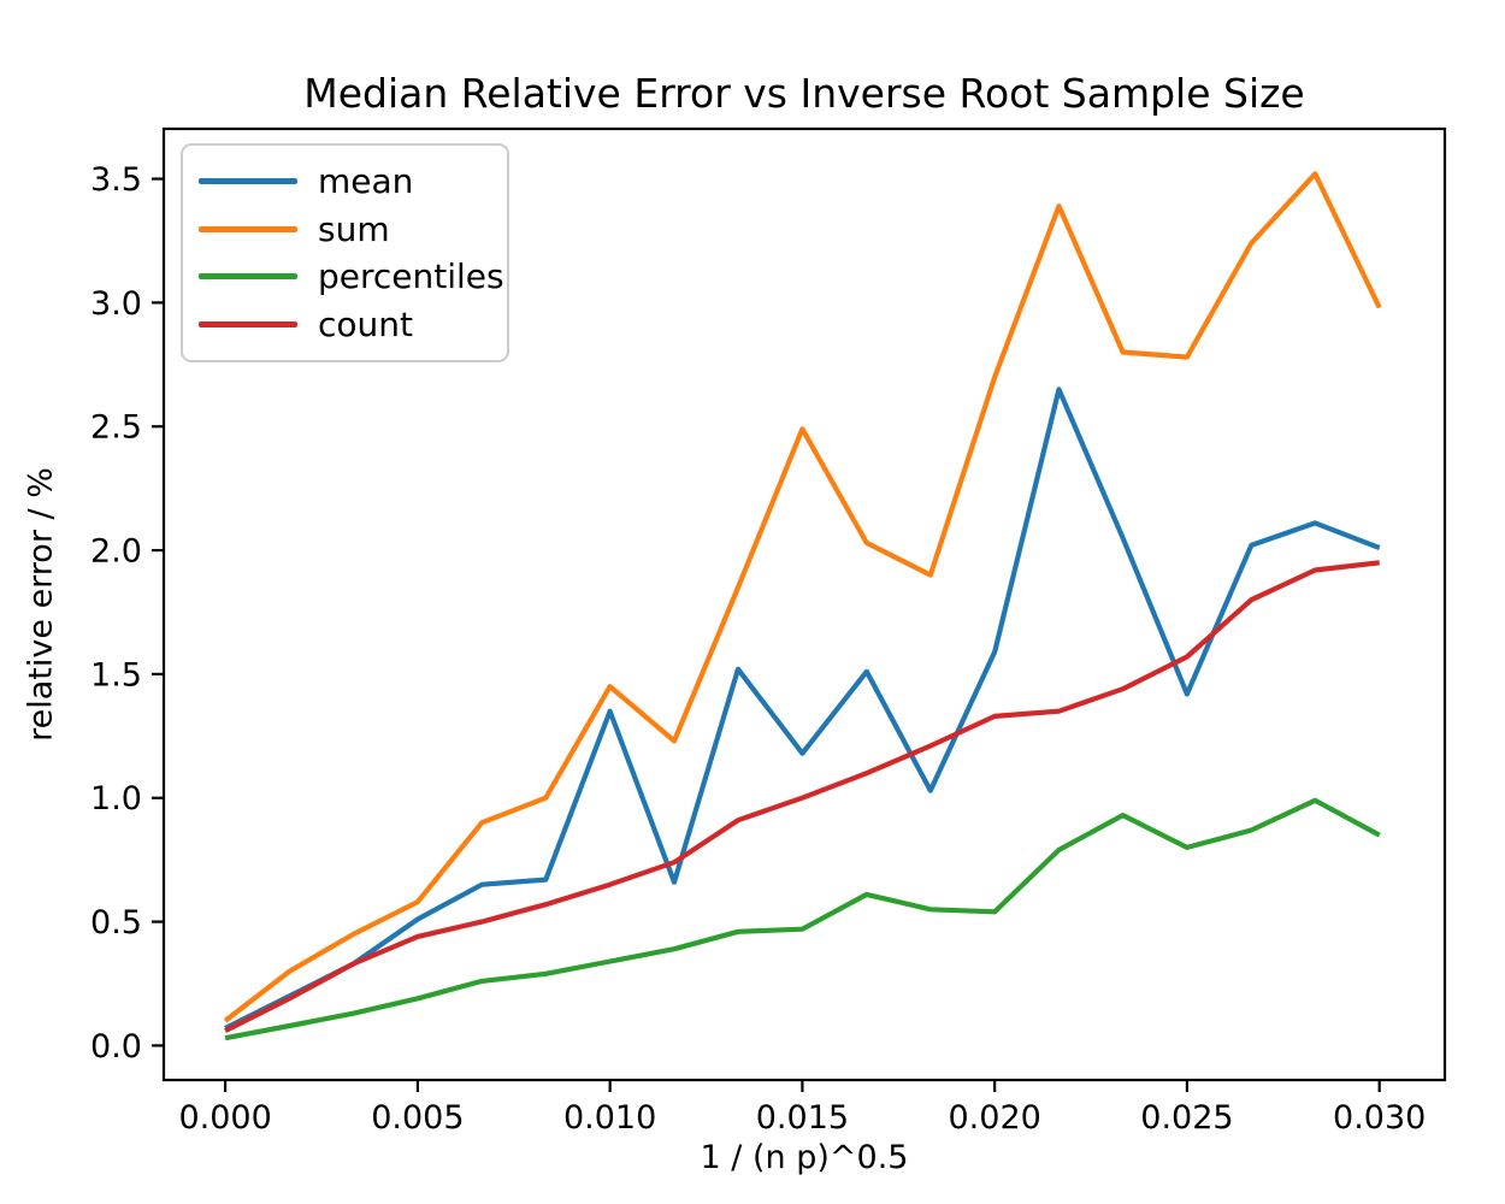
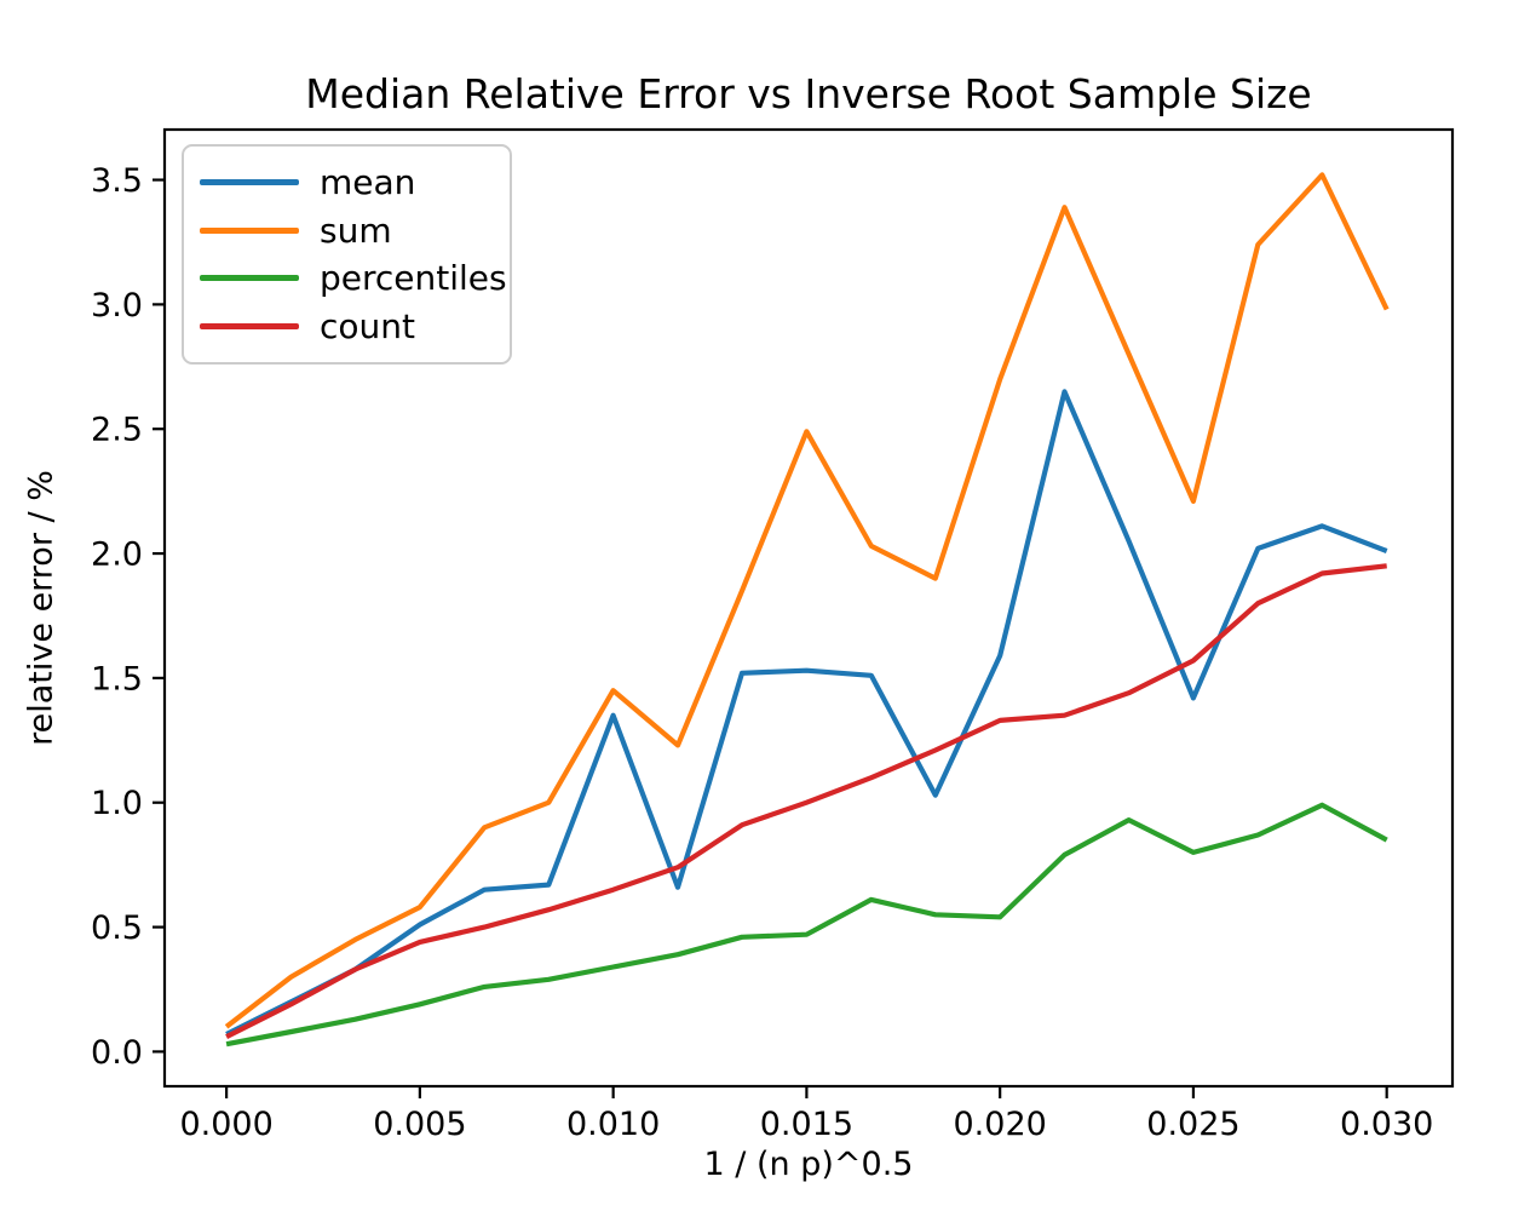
mean/0.015: 1.18 -> 1.53
sum/0.025: 2.78 -> 2.21
